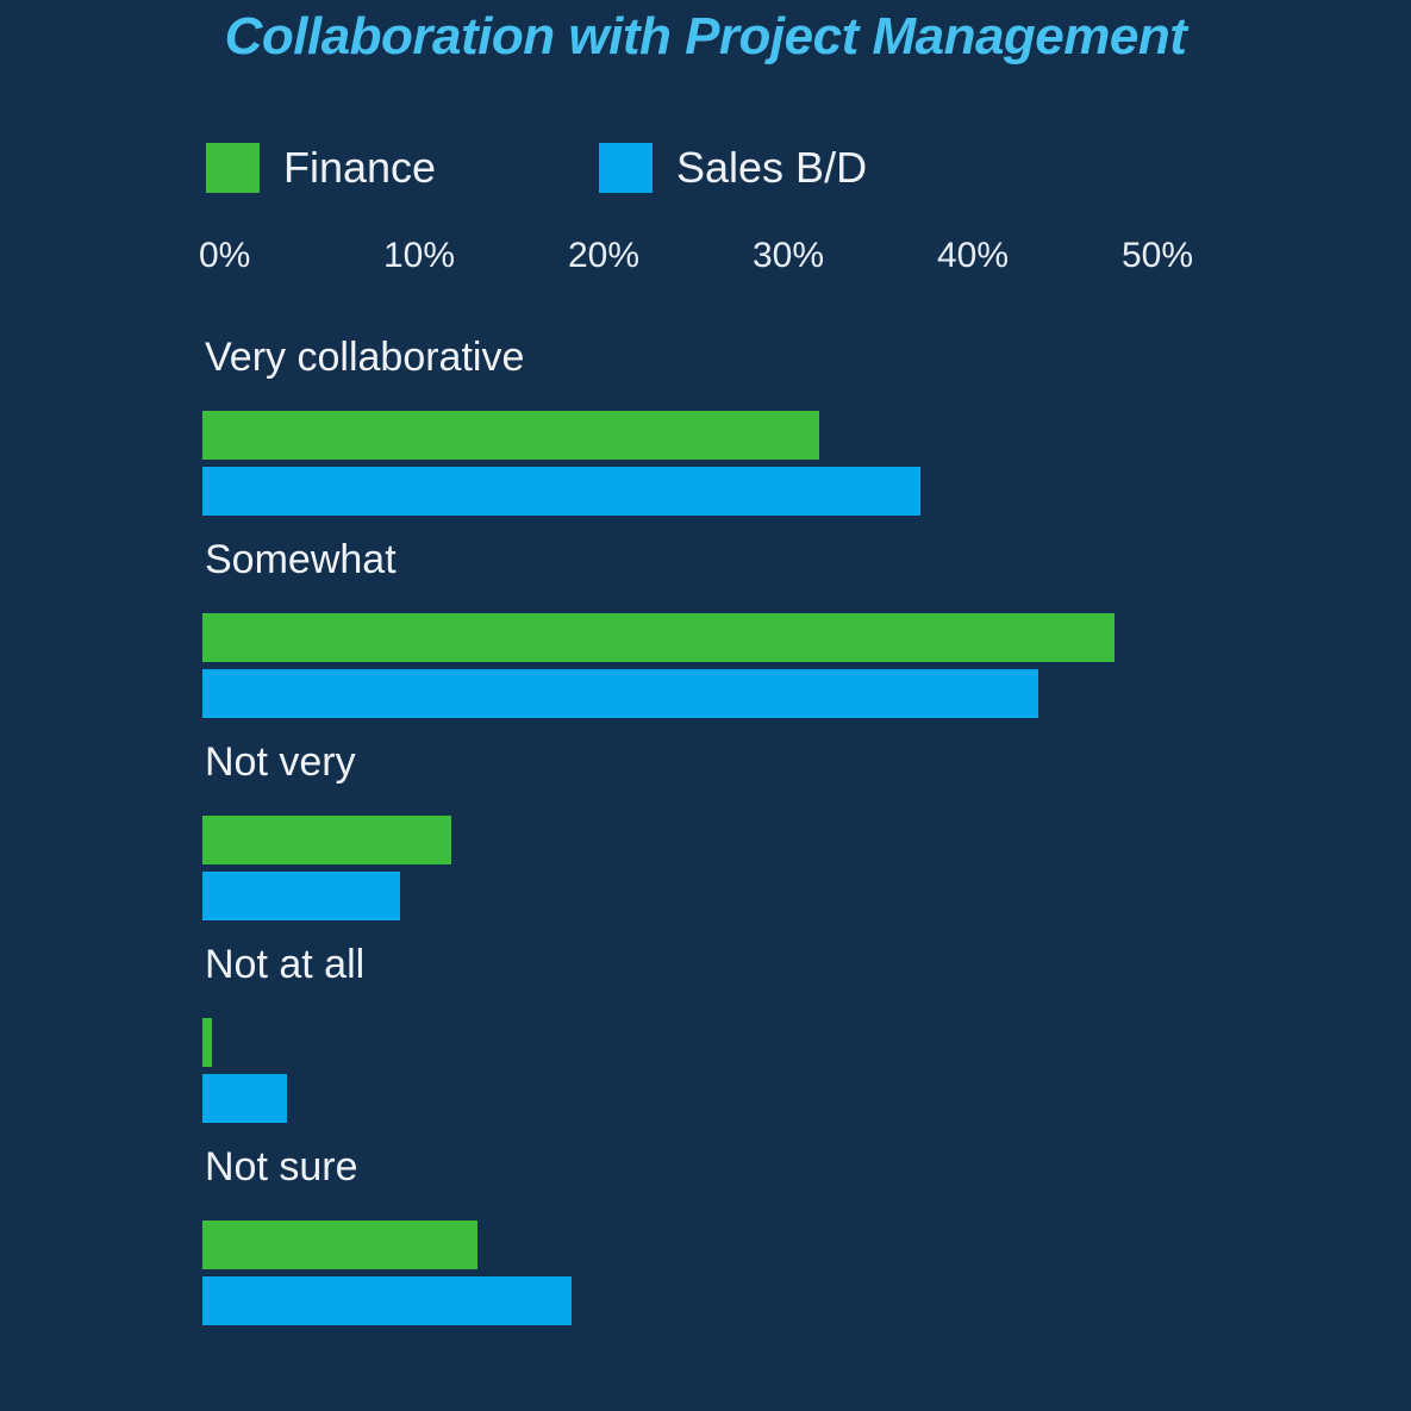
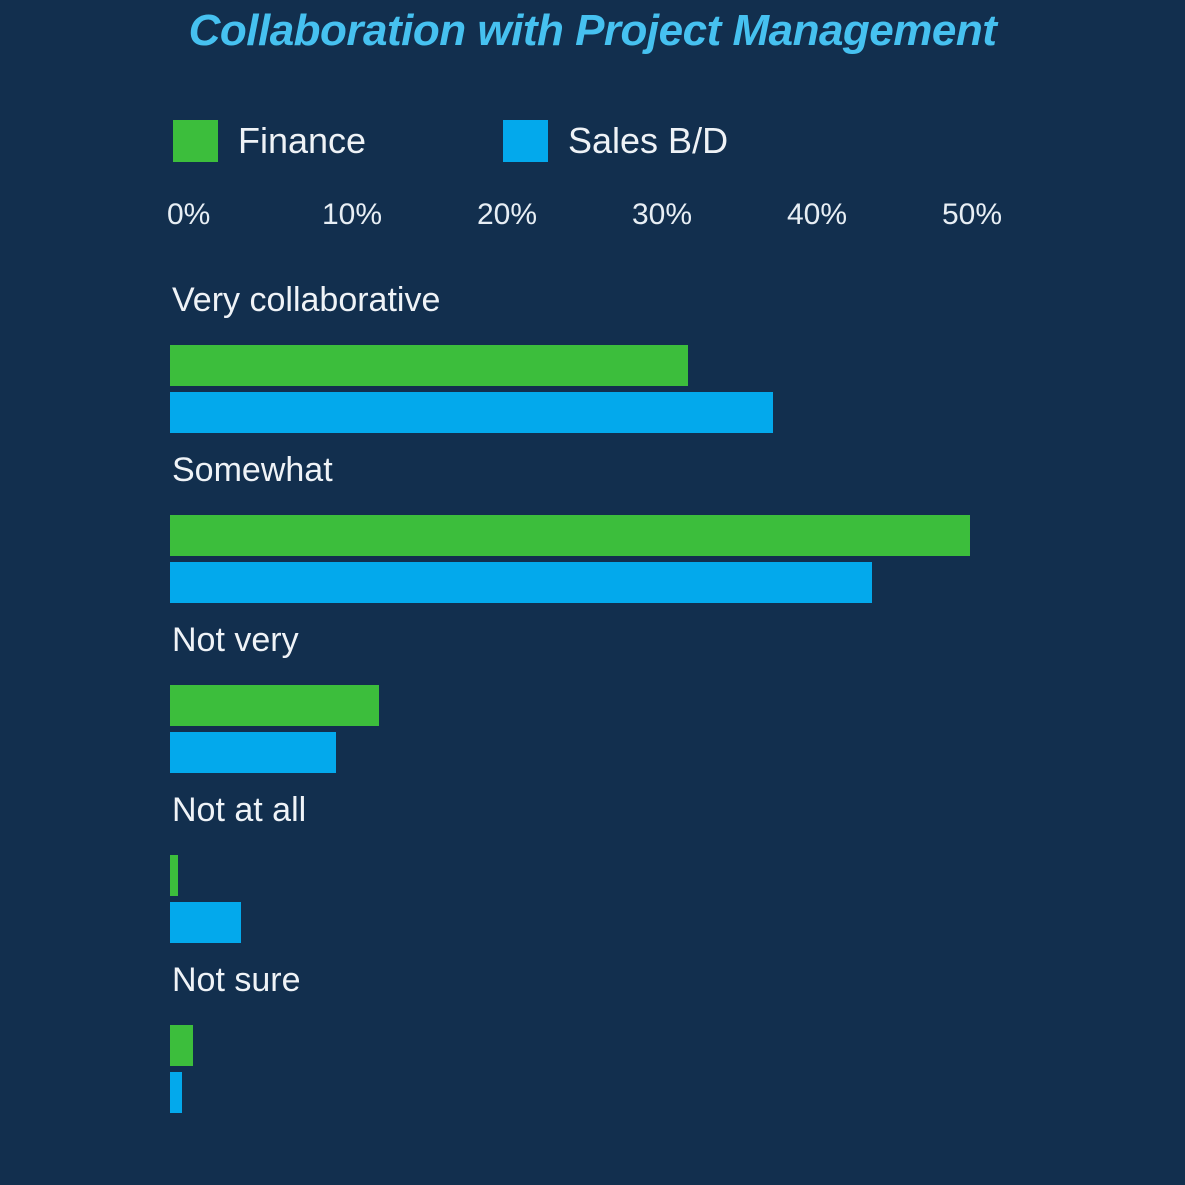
Finance/Somewhat: 49.4% -> 51.6%
Finance/Not sure: 14.9% -> 1.5%
Sales B/D/Not sure: 20.0% -> 0.8%
